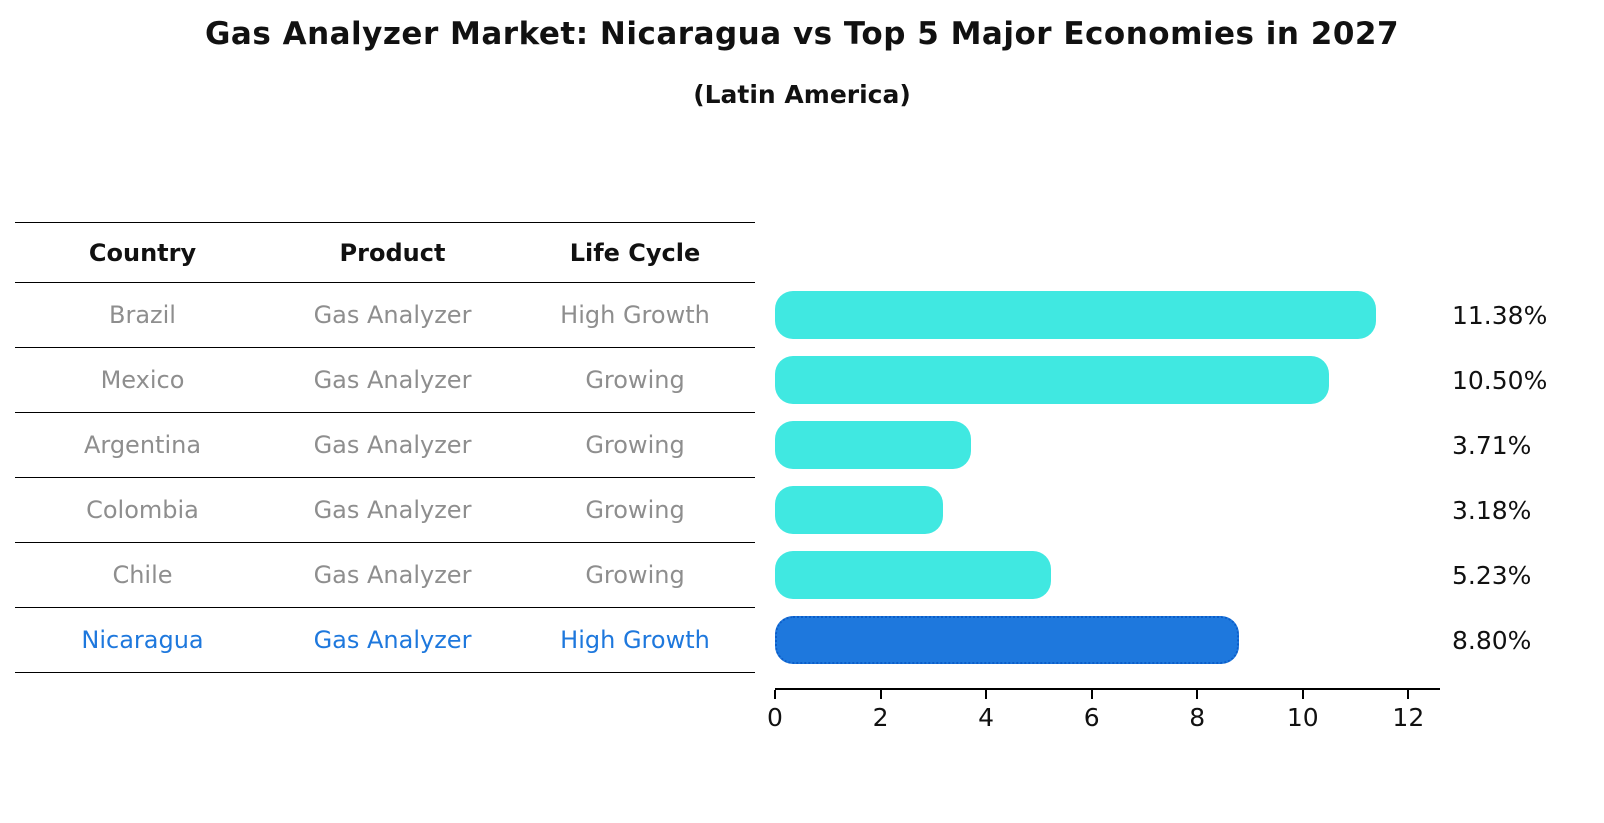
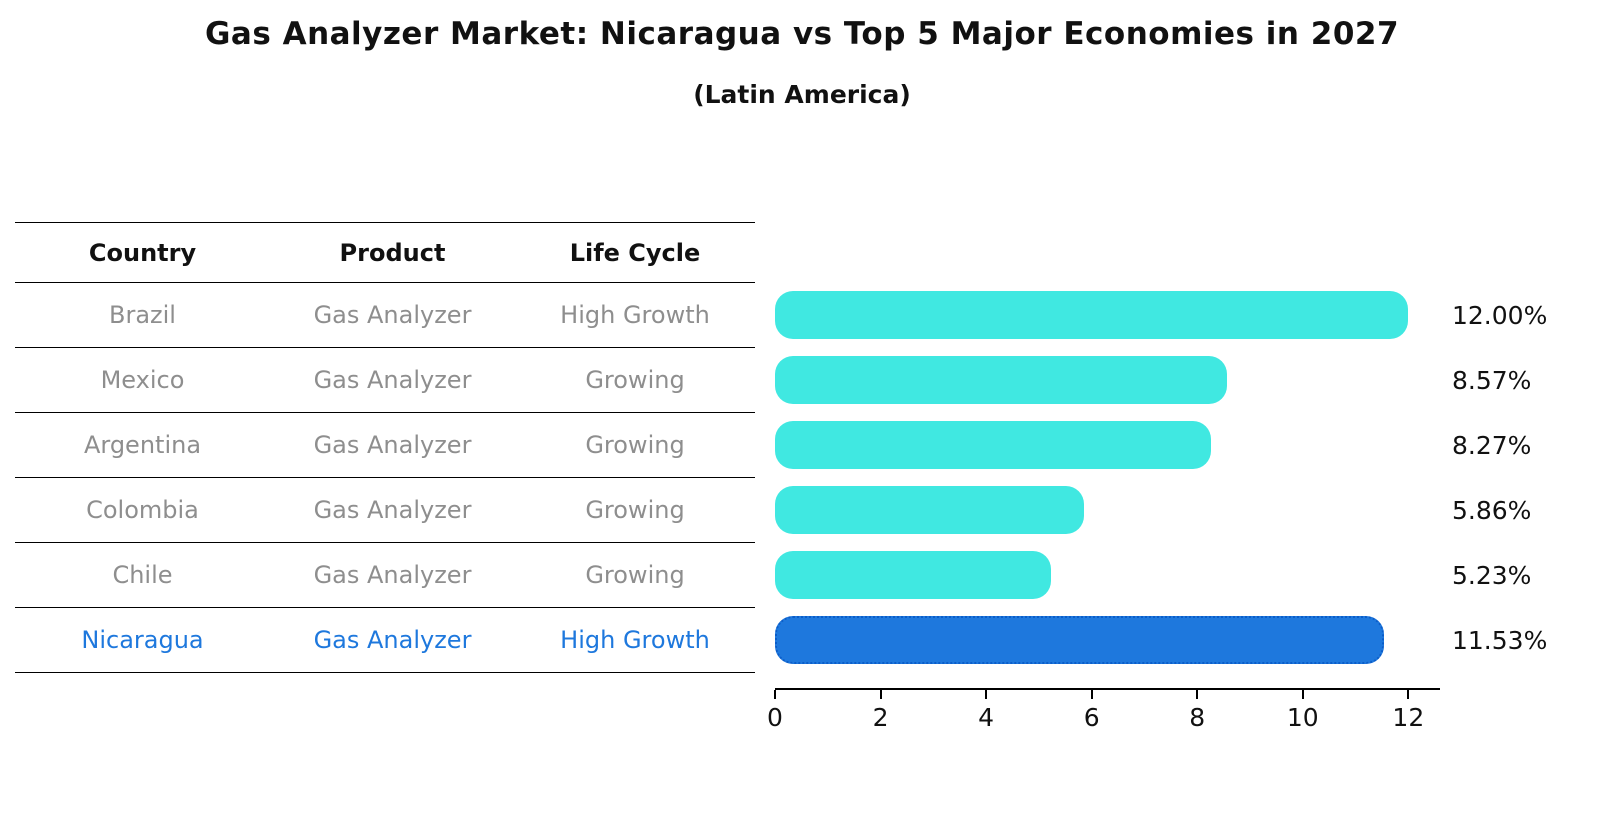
Brazil: 11.38% -> 12.00%
Mexico: 10.50% -> 8.57%
Argentina: 3.71% -> 8.27%
Colombia: 3.18% -> 5.86%
Nicaragua: 8.80% -> 11.53%
